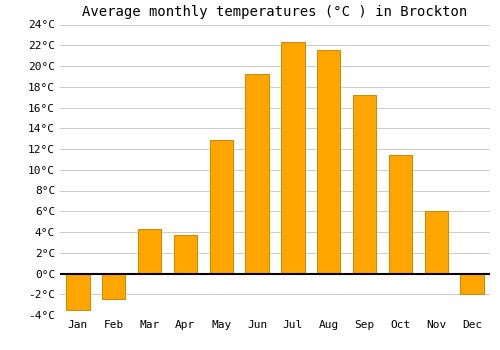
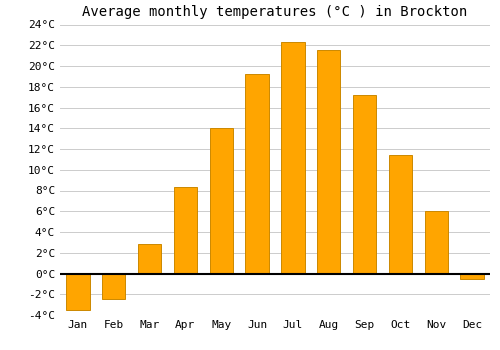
Mar: 4.3°C -> 2.8°C
Apr: 3.7°C -> 8.3°C
May: 12.9°C -> 14.0°C
Dec: -2.0°C -> -0.5°C
